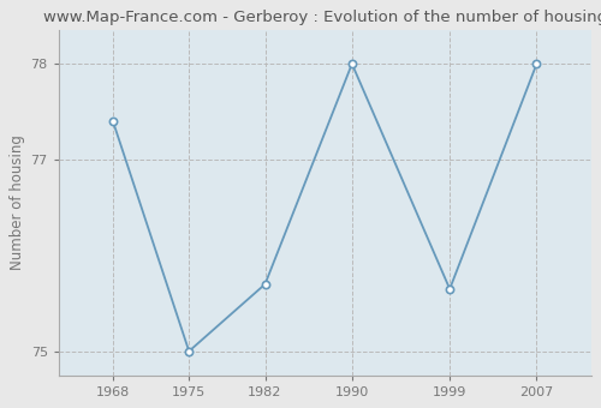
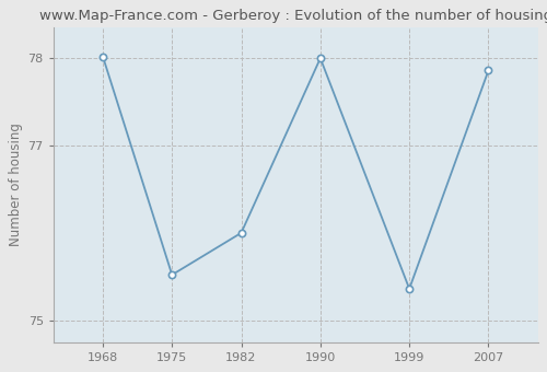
1968: 77.40 -> 78.02
1975: 75.00 -> 75.52
1982: 75.70 -> 76.00
1999: 75.65 -> 75.36
2007: 78.00 -> 77.86
